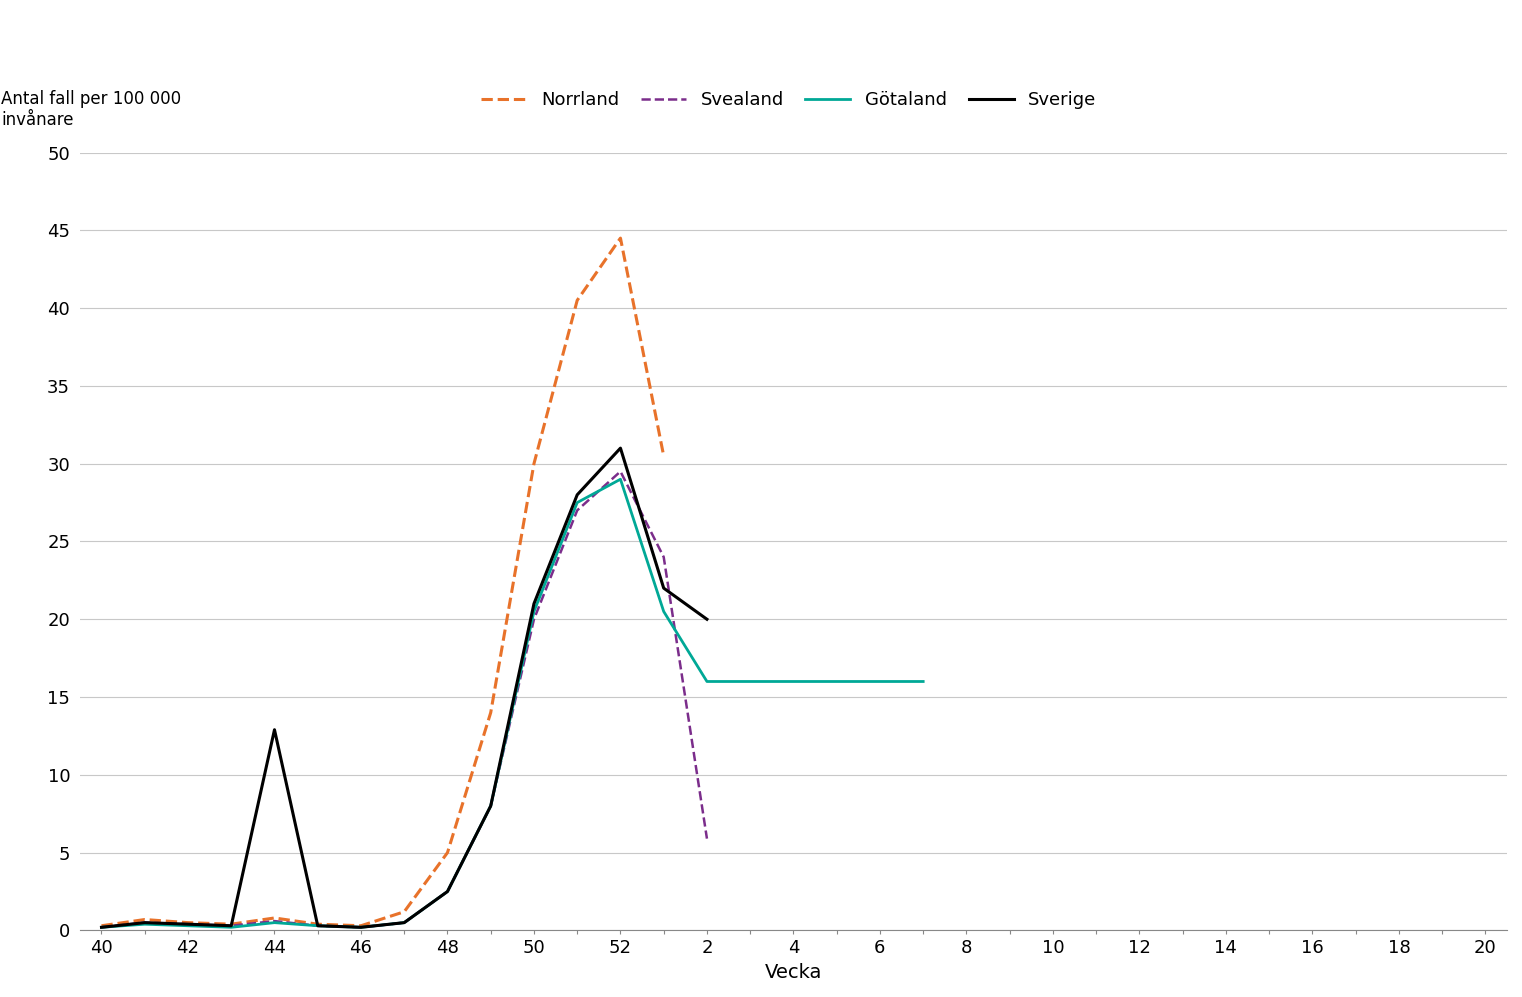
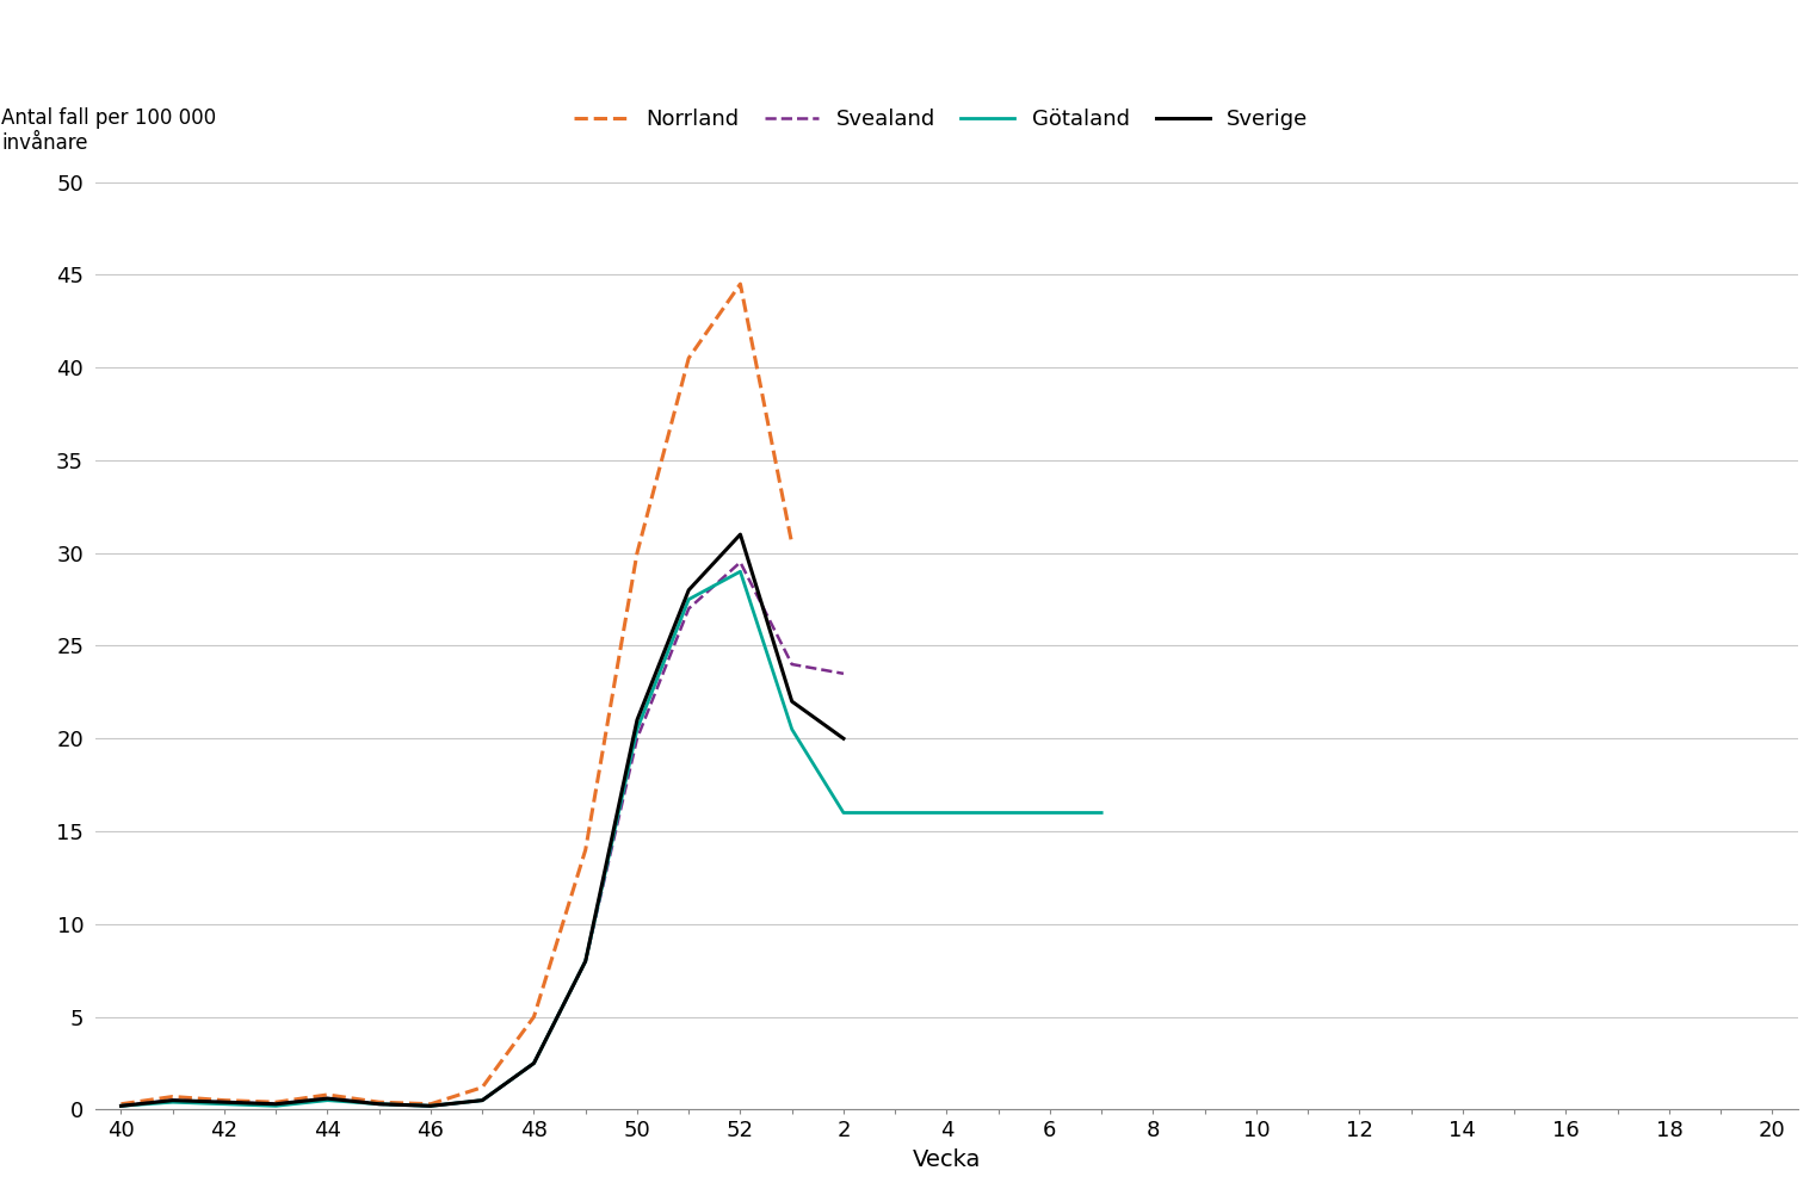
Sverige/44: 12.9 -> 0.6
Svealand/2: 5.9 -> 23.5
